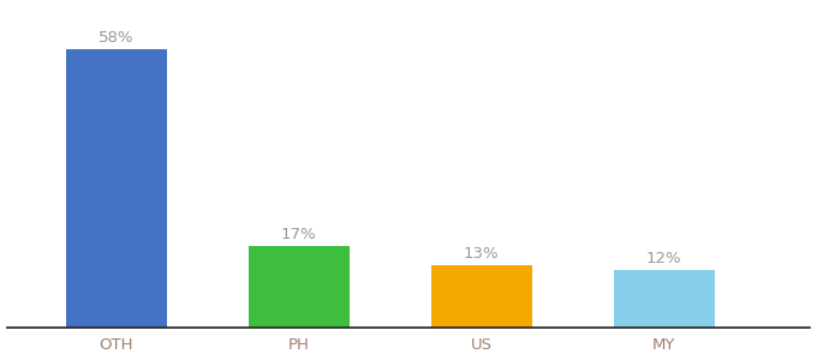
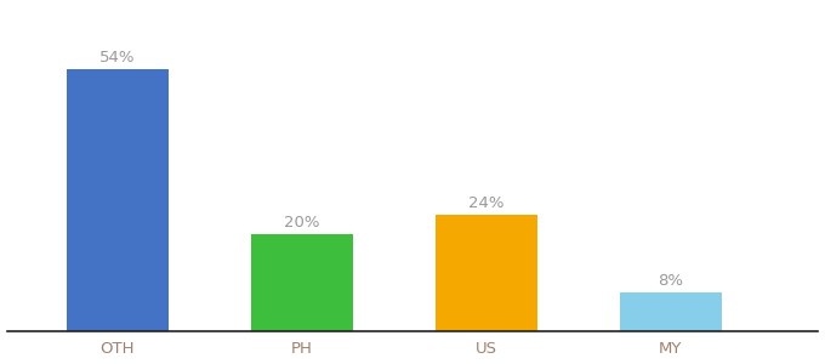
OTH: 58% -> 54%
PH: 17% -> 20%
US: 13% -> 24%
MY: 12% -> 8%
